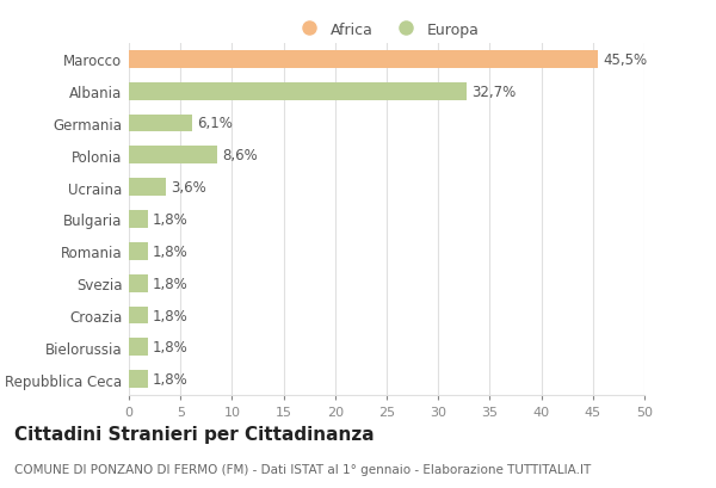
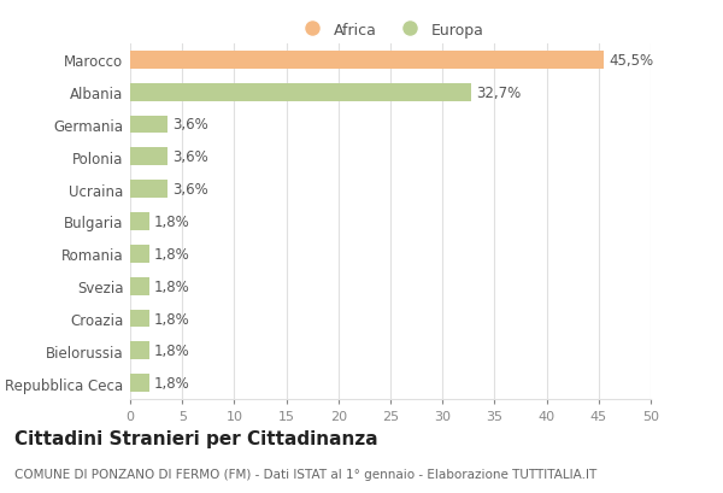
Germania: 6,1% -> 3,6%
Polonia: 8,6% -> 3,6%
